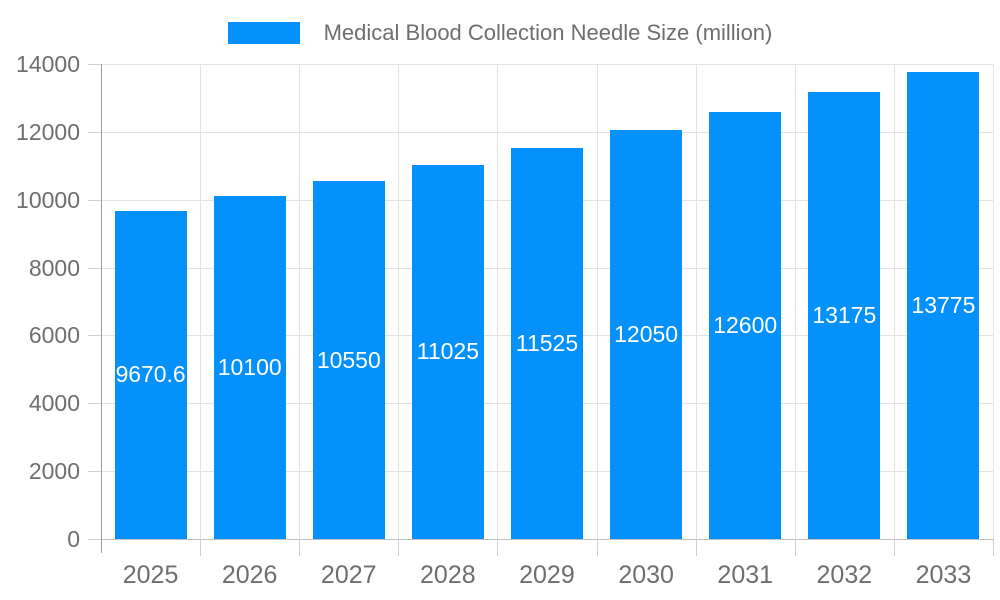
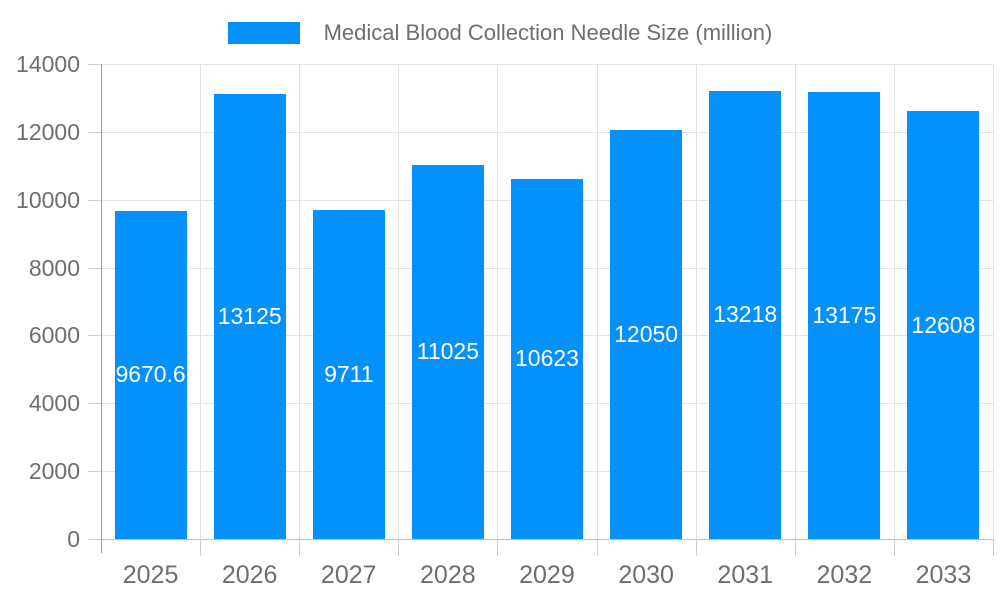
2026: 10100 -> 13125
2027: 10550 -> 9711
2029: 11525 -> 10623
2031: 12600 -> 13218
2033: 13775 -> 12608
